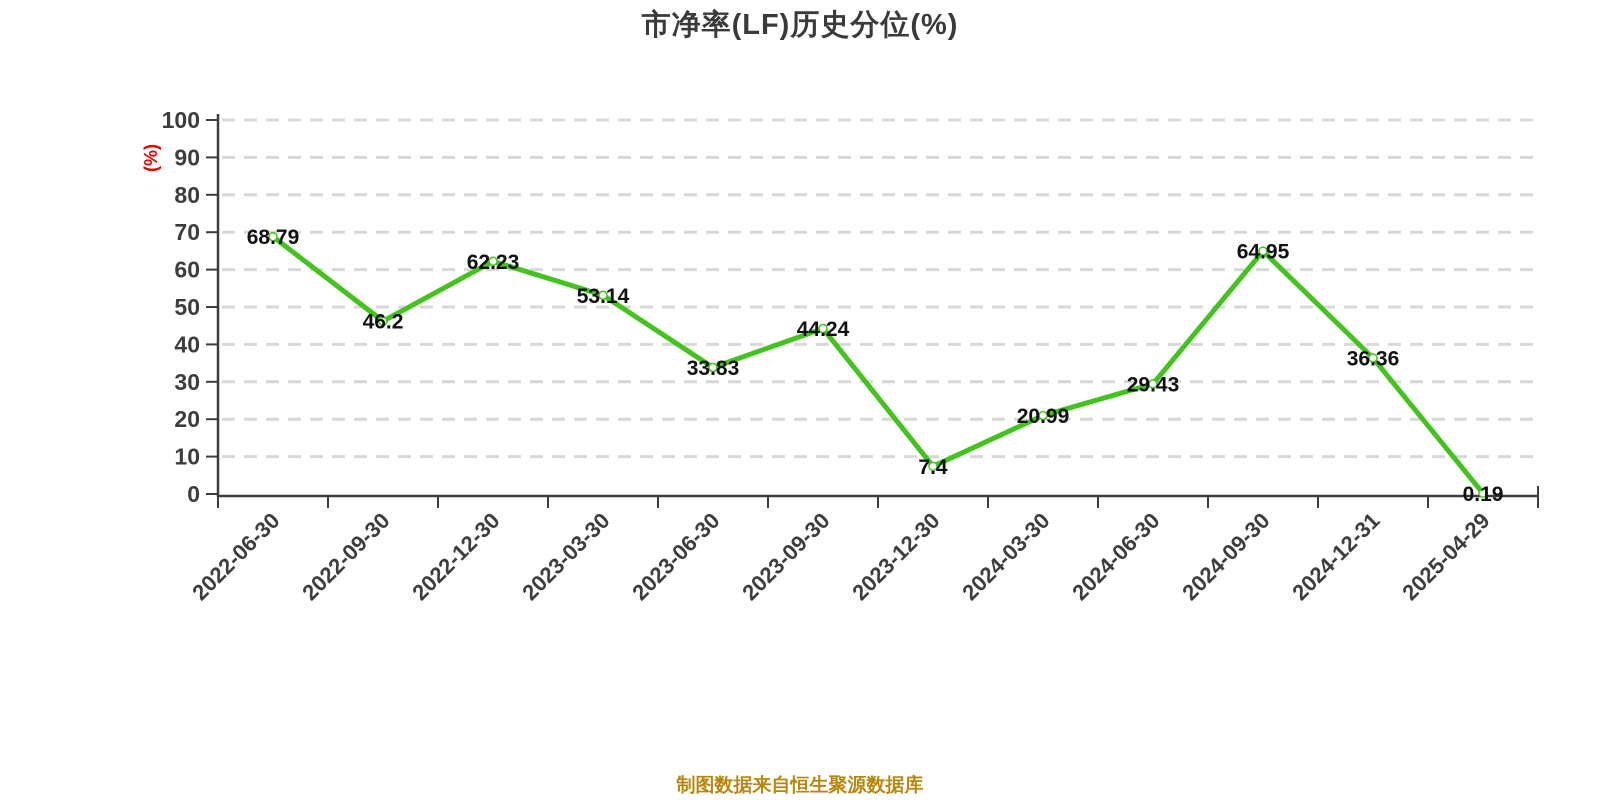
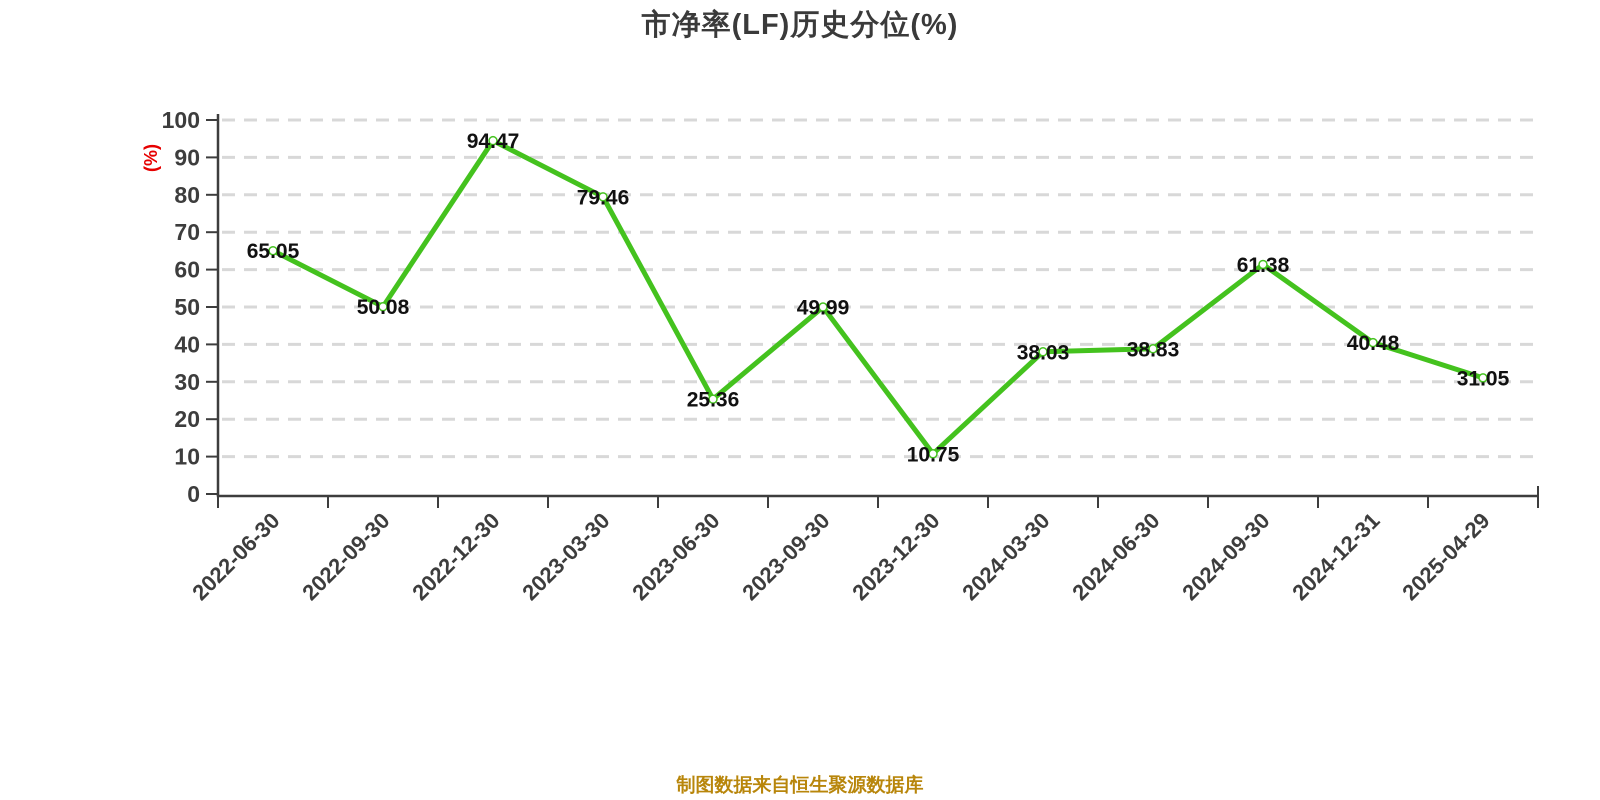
2022-06-30: 68.79 -> 65.05
2022-09-30: 46.2 -> 50.08
2022-12-30: 62.23 -> 94.47
2023-03-30: 53.14 -> 79.46
2023-06-30: 33.83 -> 25.36
2023-09-30: 44.24 -> 49.99
2023-12-30: 7.4 -> 10.75
2024-03-30: 20.99 -> 38.03
2024-06-30: 29.43 -> 38.83
2024-09-30: 64.95 -> 61.38
2024-12-31: 36.36 -> 40.48
2025-04-29: 0.19 -> 31.05
